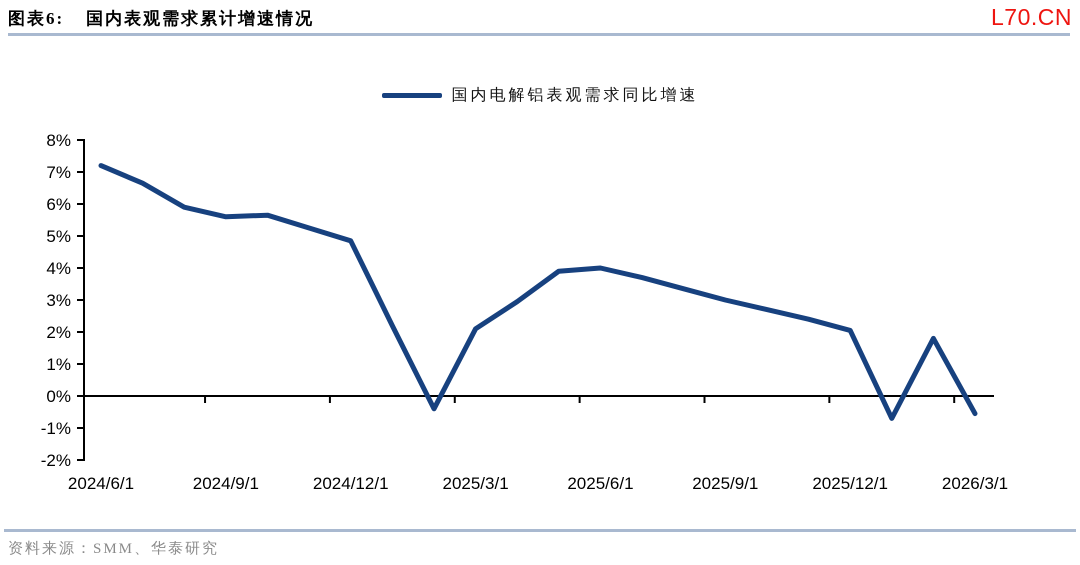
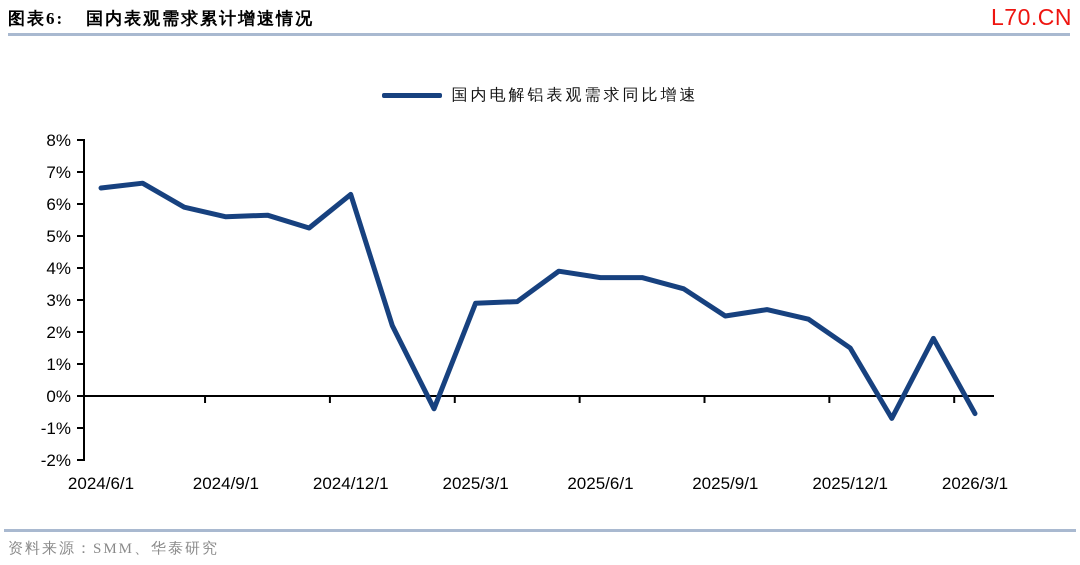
2024/6/1: 7.2% -> 6.5%
2024/12/1: 4.8% -> 6.3%
2025/3/1: 2.1% -> 2.9%
2025/6/1: 4.0% -> 3.7%
2025/9/1: 3.0% -> 2.5%
2025/12/1: 2.0% -> 1.5%
